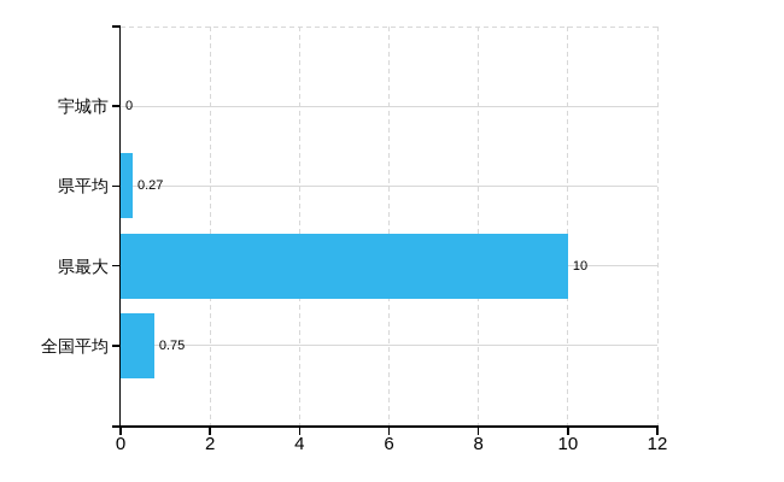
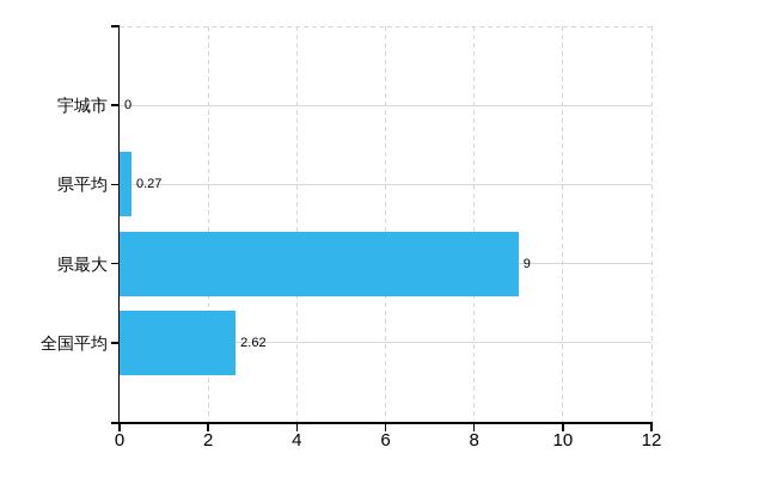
県最大: 10 -> 9
全国平均: 0.75 -> 2.62
